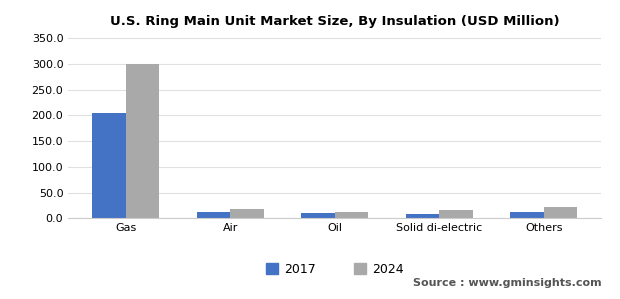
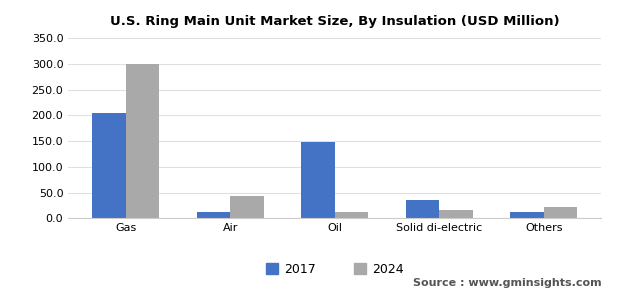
2024/Air: 18 -> 44
2017/Oil: 10 -> 148
2017/Solid di-electric: 8 -> 36
